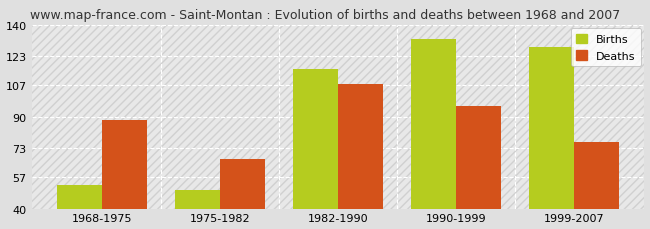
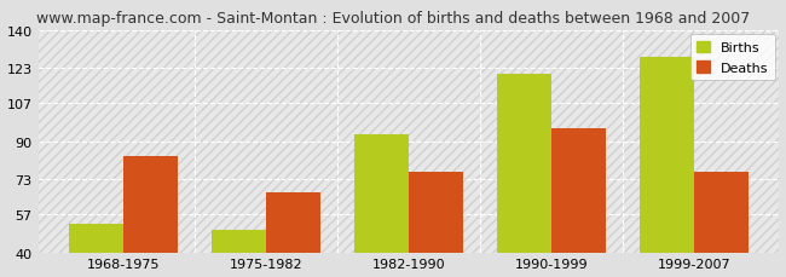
Deaths/1968-1975: 88 -> 83
Births/1982-1990: 116 -> 93
Deaths/1982-1990: 108 -> 76
Births/1990-1999: 132 -> 120
